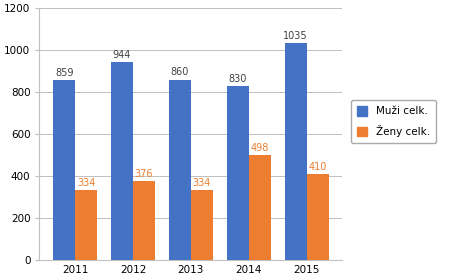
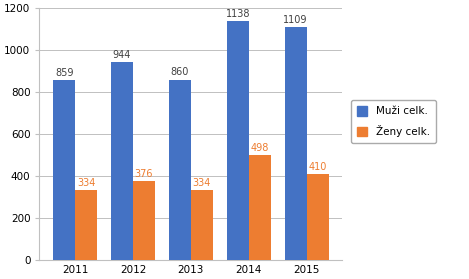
Muži celk./2014: 830 -> 1138
Muži celk./2015: 1035 -> 1109
